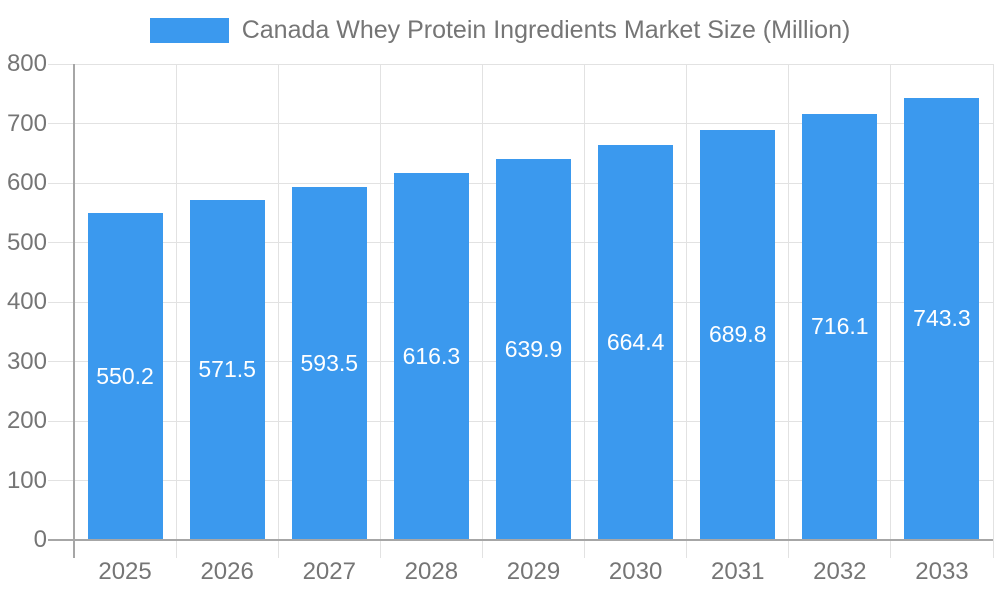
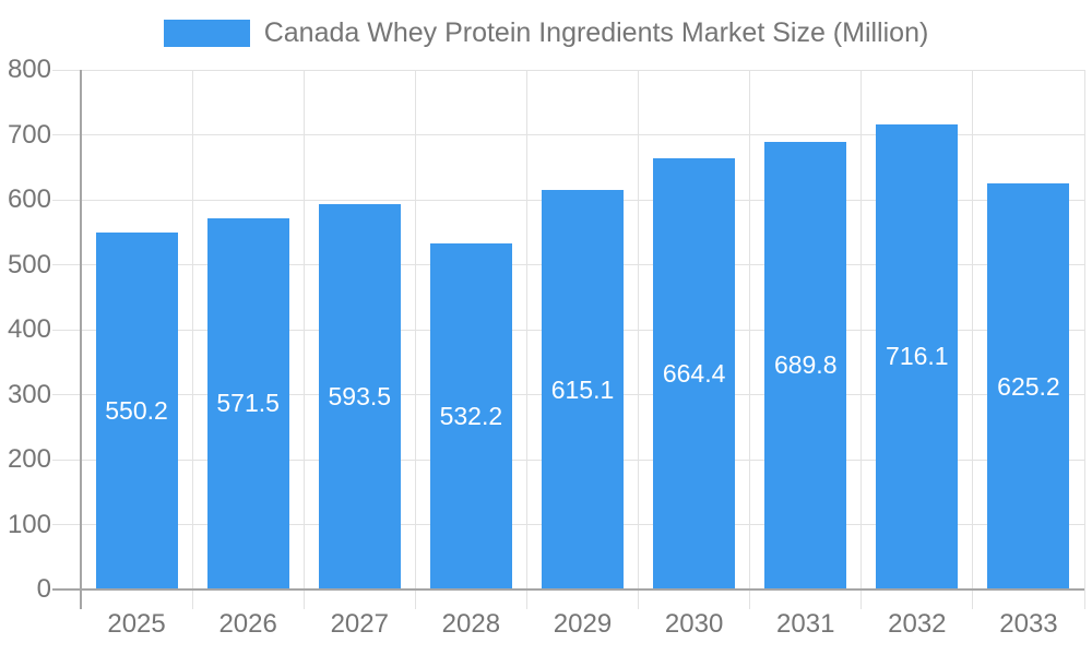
2028: 616.3 -> 532.2
2029: 639.9 -> 615.1
2033: 743.3 -> 625.2
